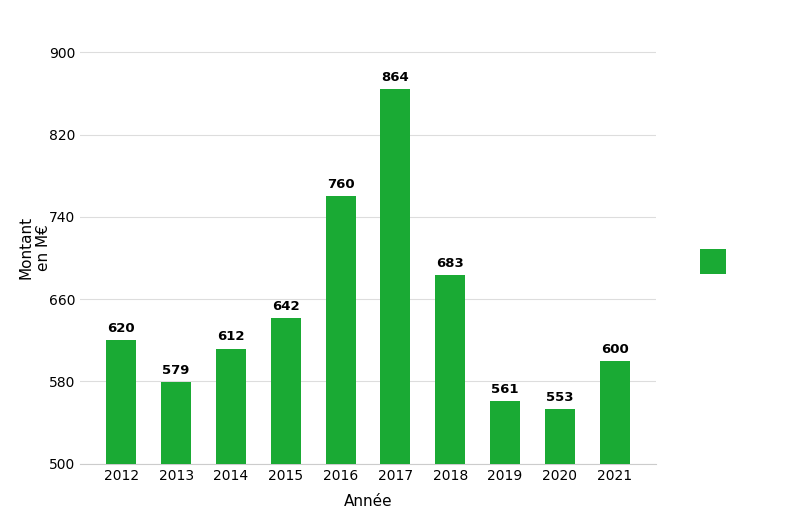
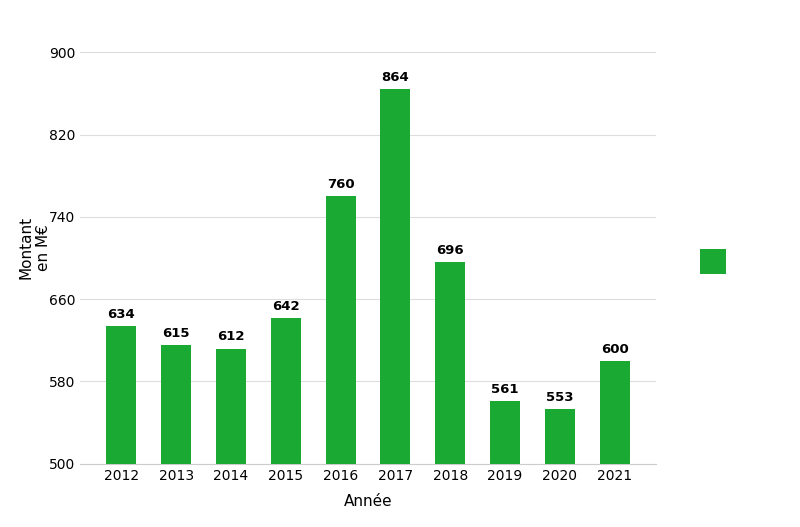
2012: 620 -> 634
2013: 579 -> 615
2018: 683 -> 696
